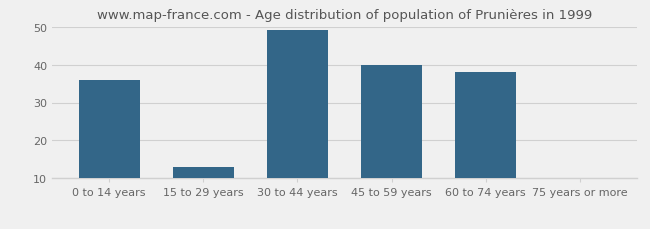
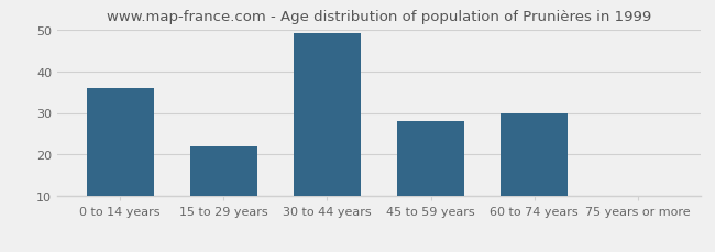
15 to 29 years: 13 -> 22
45 to 59 years: 40 -> 28
60 to 74 years: 38 -> 30
